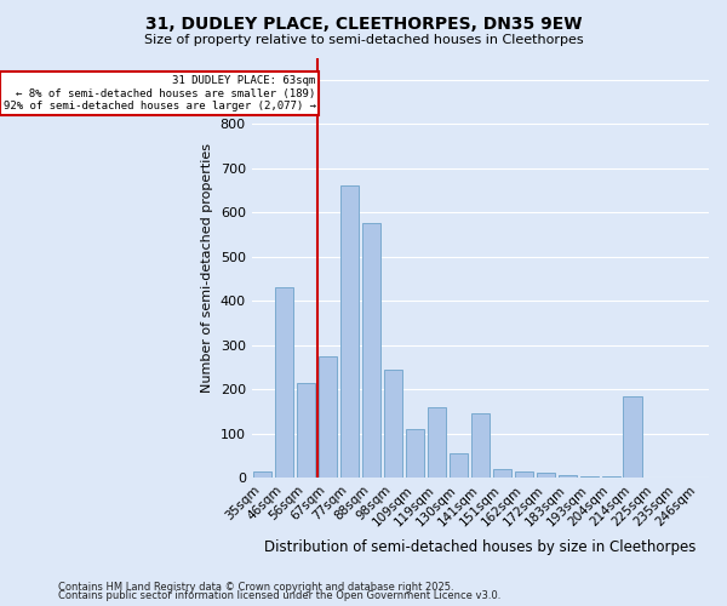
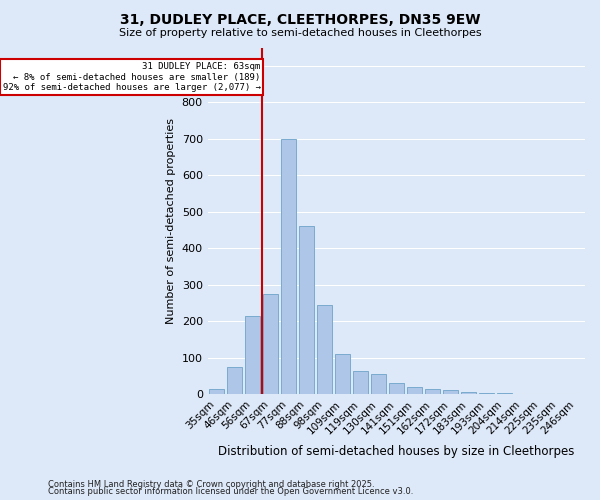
46sqm: 430 -> 75
77sqm: 660 -> 700
88sqm: 575 -> 460
119sqm: 160 -> 65
141sqm: 145 -> 30
214sqm: 185 -> 2
